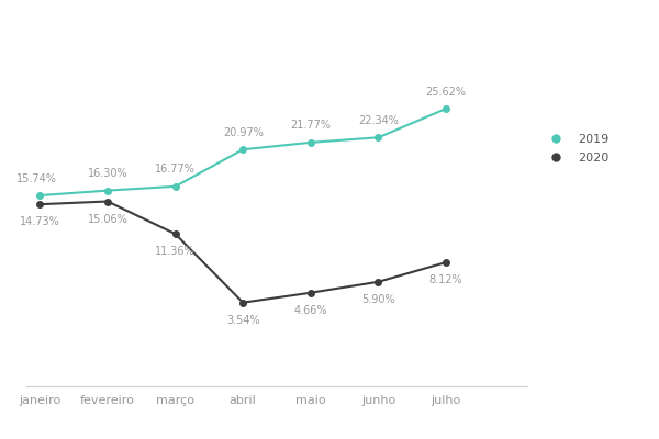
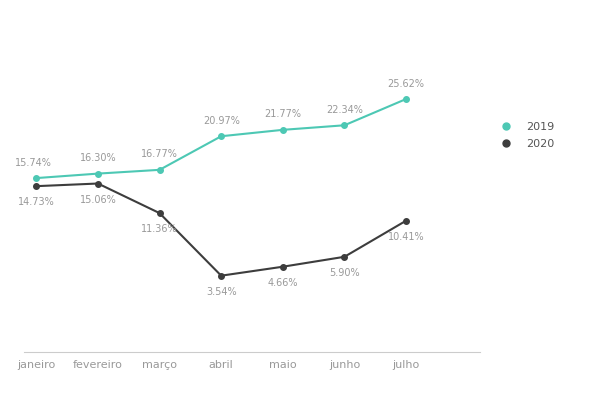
2020/julho: 8.12% -> 10.41%
